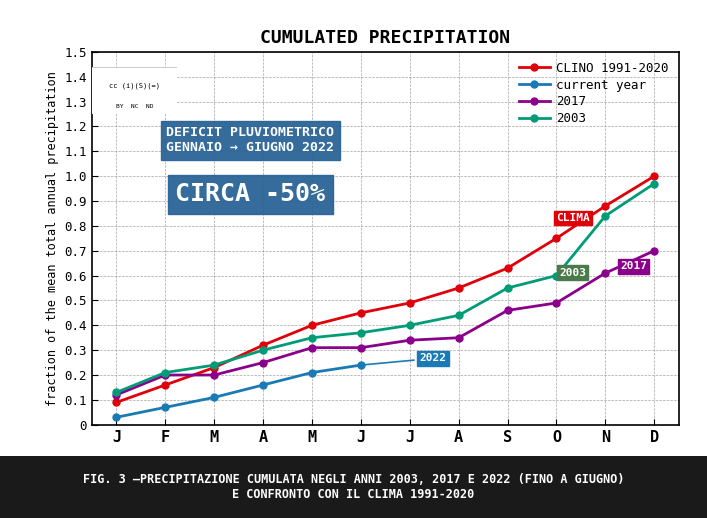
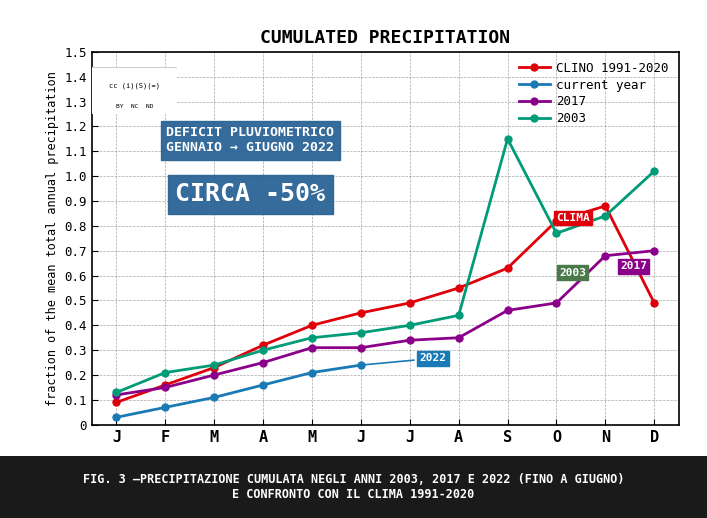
2017/F: 0.20 -> 0.15
2003/S: 0.55 -> 1.15
CLINO 1991-2020/O: 0.75 -> 0.82
2003/O: 0.60 -> 0.77
2017/N: 0.61 -> 0.68
CLINO 1991-2020/D: 1.00 -> 0.49
2003/D: 0.97 -> 1.02
